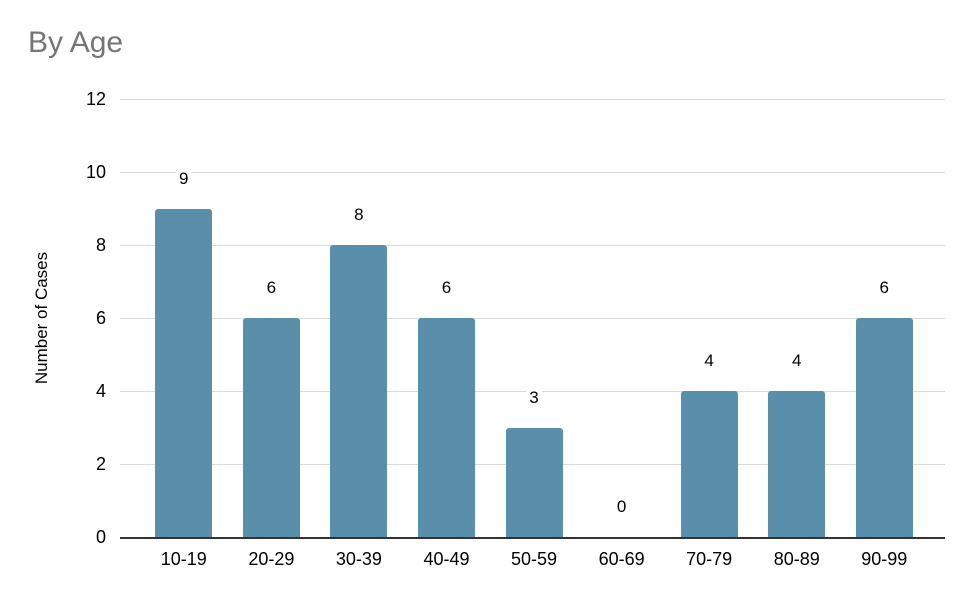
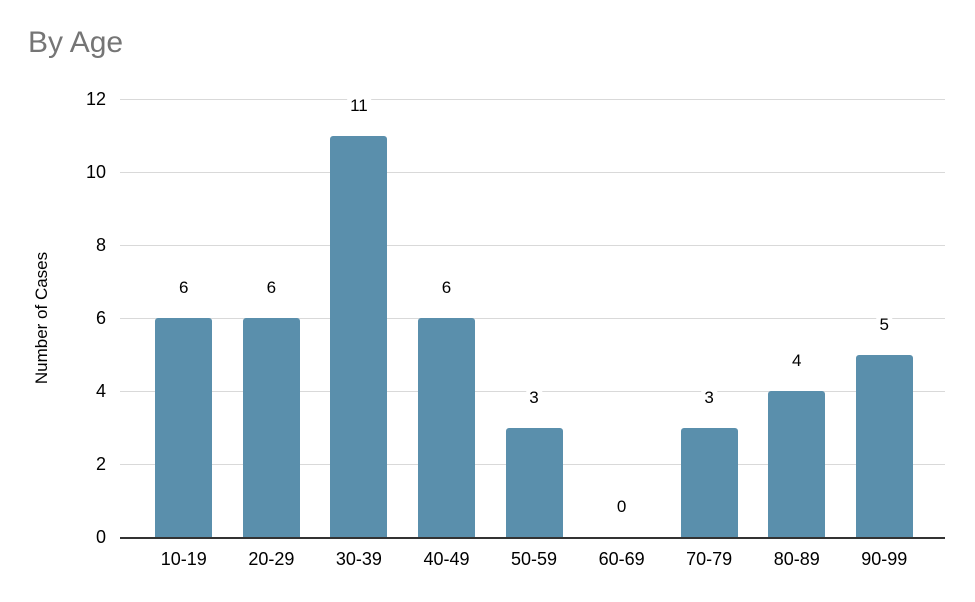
10-19: 9 -> 6
30-39: 8 -> 11
70-79: 4 -> 3
90-99: 6 -> 5
